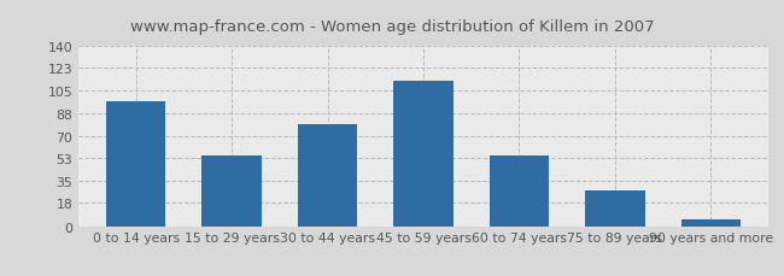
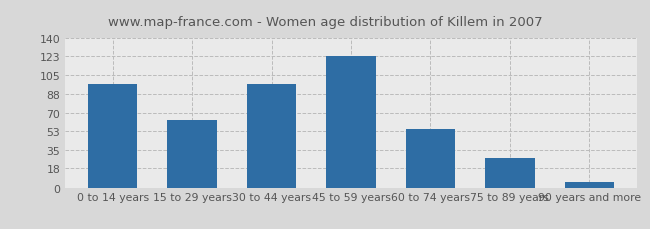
15 to 29 years: 55 -> 63
30 to 44 years: 79 -> 97
45 to 59 years: 113 -> 123
